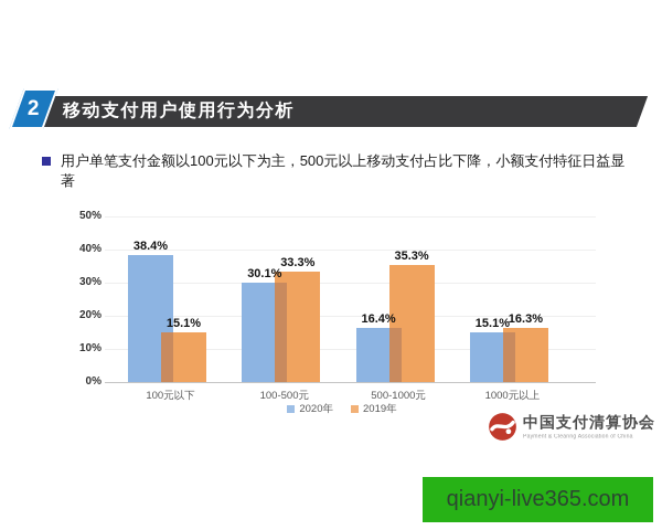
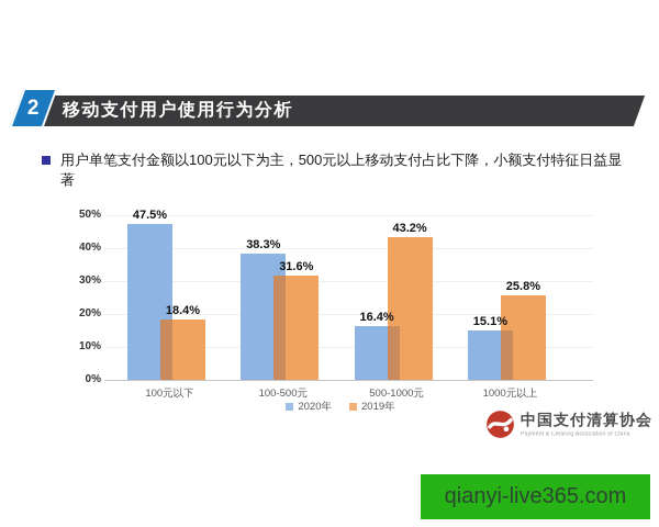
2020年/100元以下: 38.4% -> 47.5%
2019年/100元以下: 15.1% -> 18.4%
2020年/100-500元: 30.1% -> 38.3%
2019年/100-500元: 33.3% -> 31.6%
2019年/500-1000元: 35.3% -> 43.2%
2019年/1000元以上: 16.3% -> 25.8%
